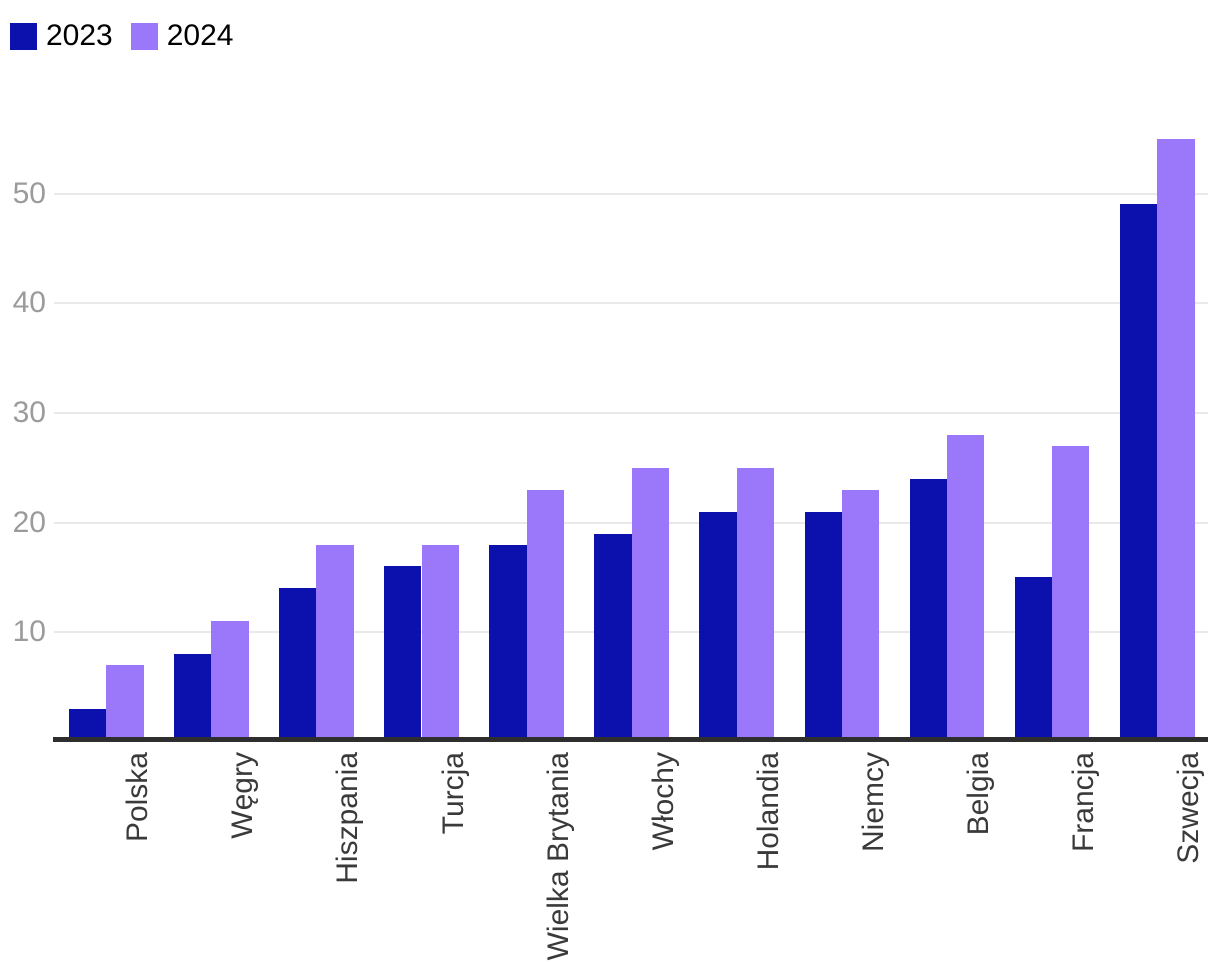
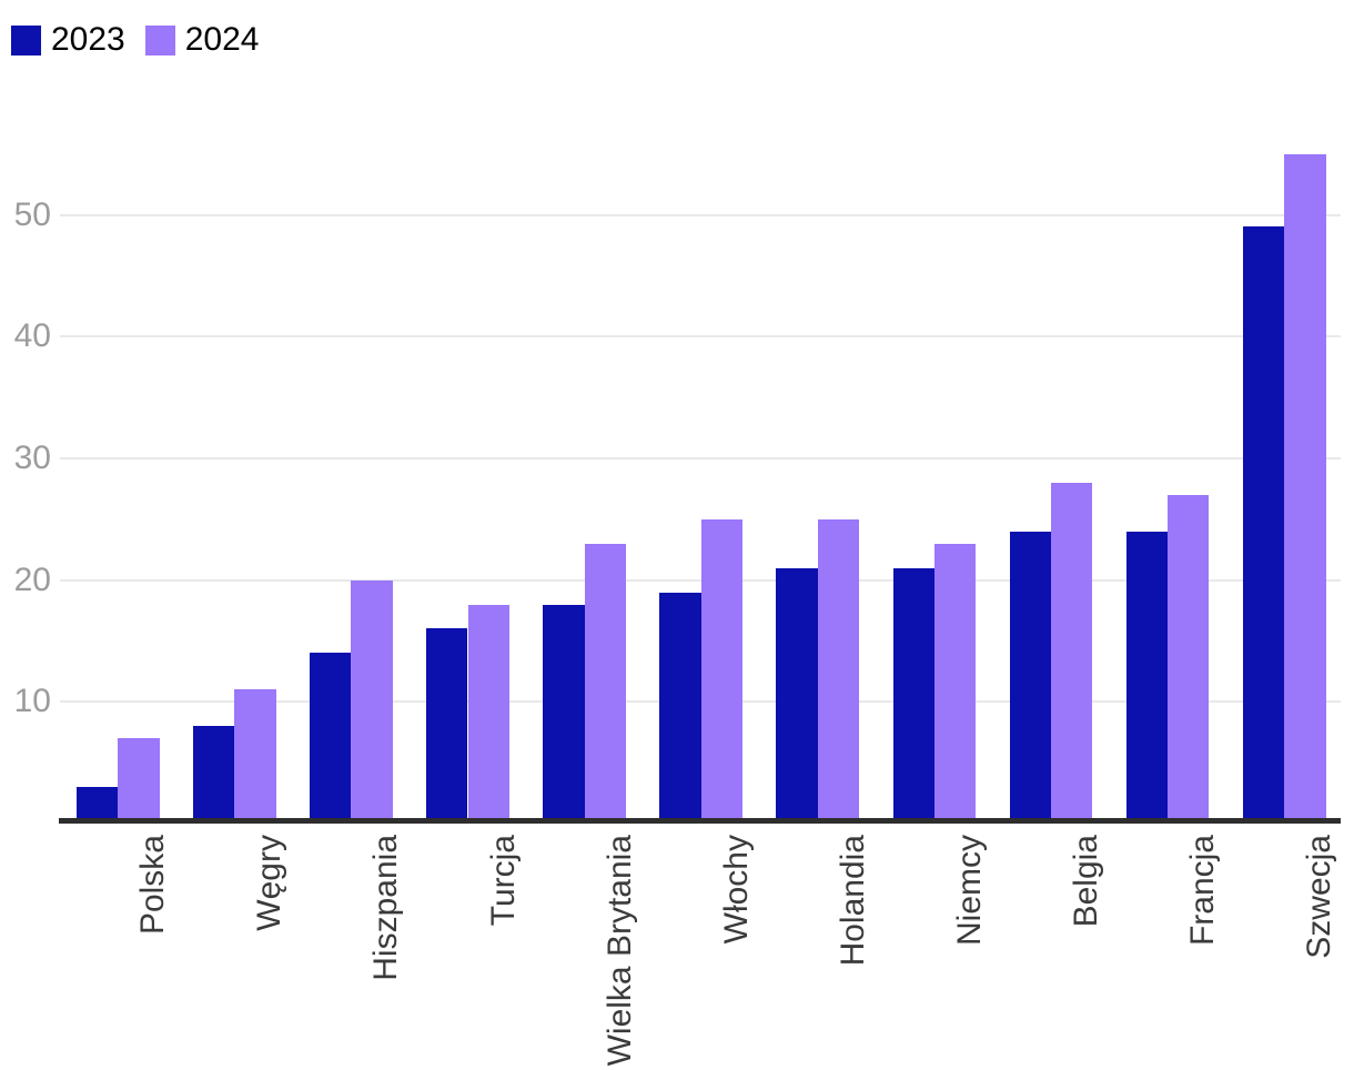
2024/Hiszpania: 18 -> 20
2023/Francja: 15 -> 24
